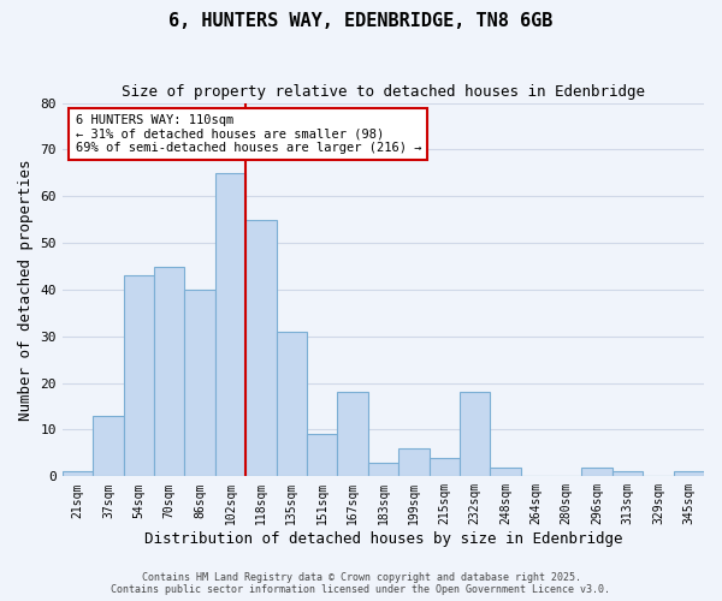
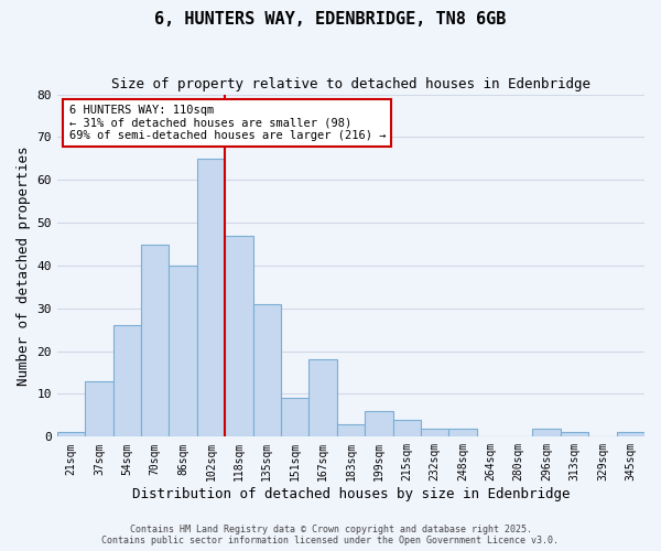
54sqm: 43 -> 26
118sqm: 55 -> 47
232sqm: 18 -> 2
